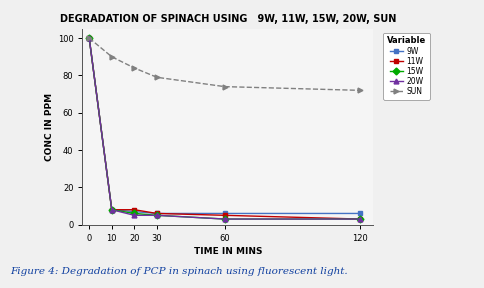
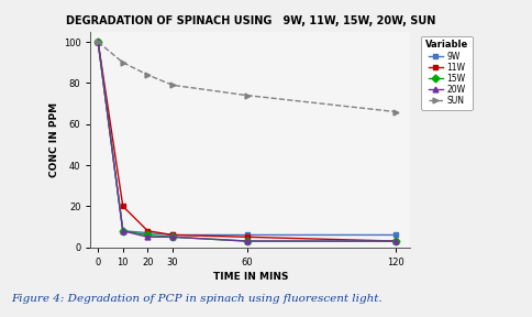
11W/10: 8 -> 20
SUN/120: 72 -> 66
